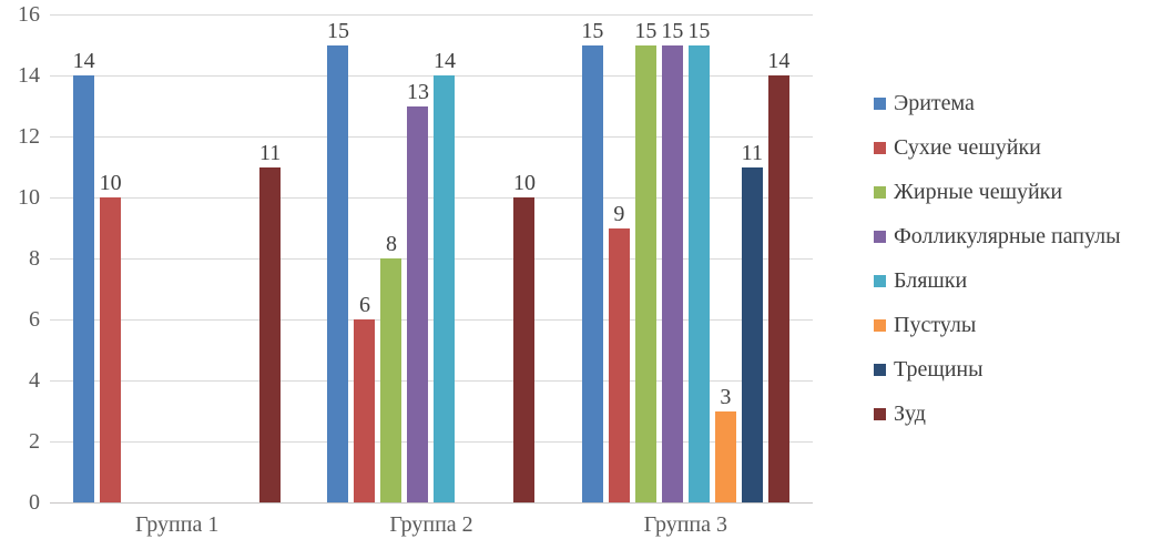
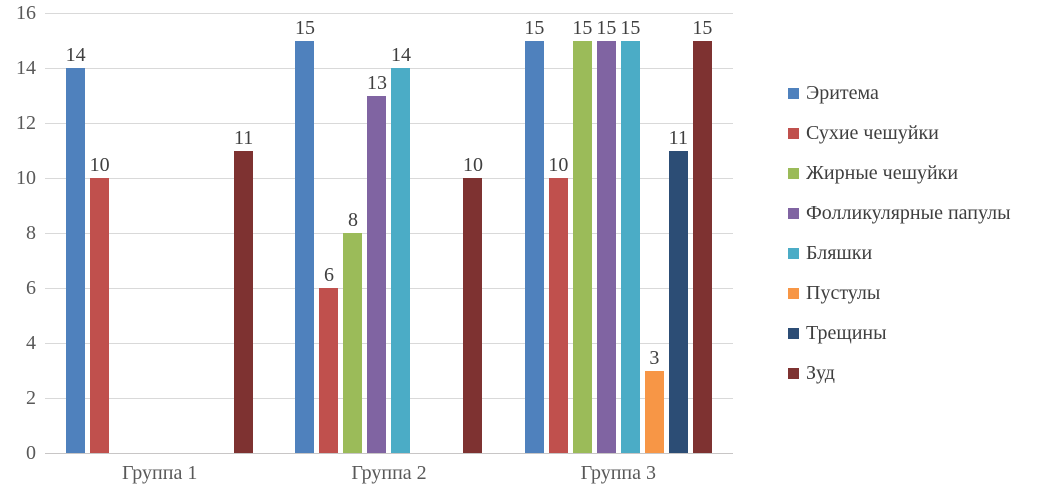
Сухие чешуйки/Группа 3: 9 -> 10
Зуд/Группа 3: 14 -> 15
